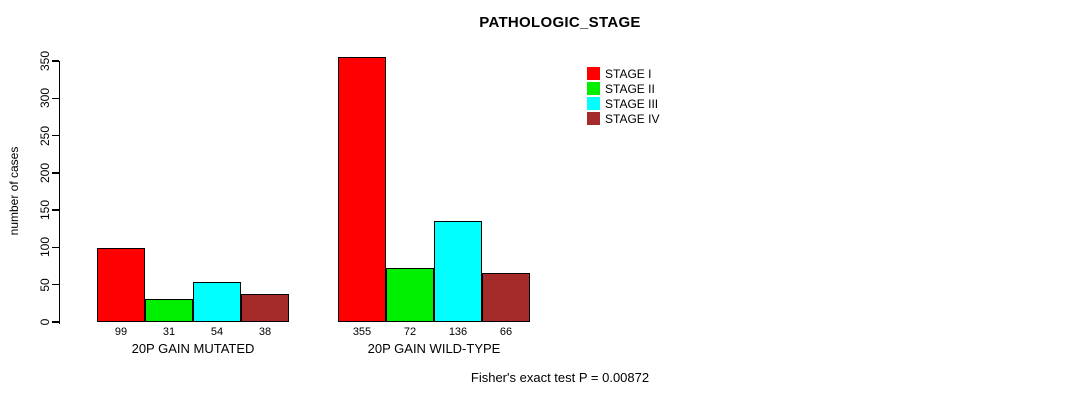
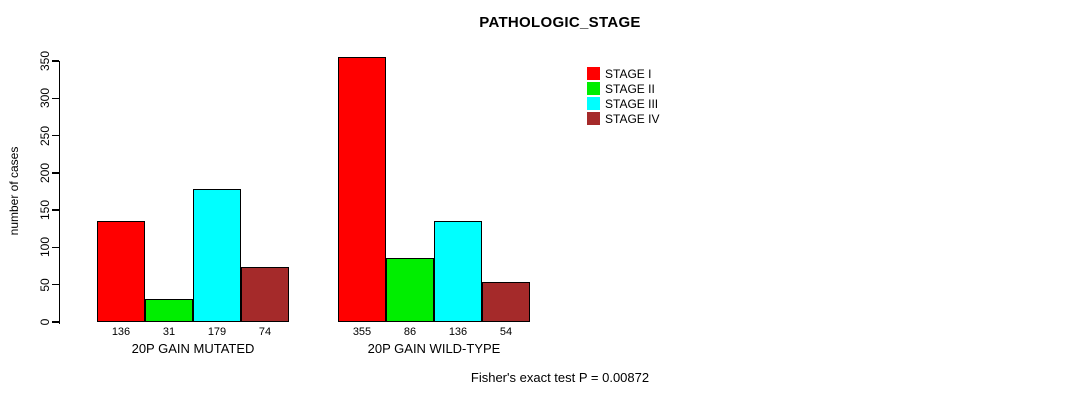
STAGE I/20P GAIN MUTATED: 99 -> 136
STAGE III/20P GAIN MUTATED: 54 -> 179
STAGE IV/20P GAIN MUTATED: 38 -> 74
STAGE II/20P GAIN WILD-TYPE: 72 -> 86
STAGE IV/20P GAIN WILD-TYPE: 66 -> 54
